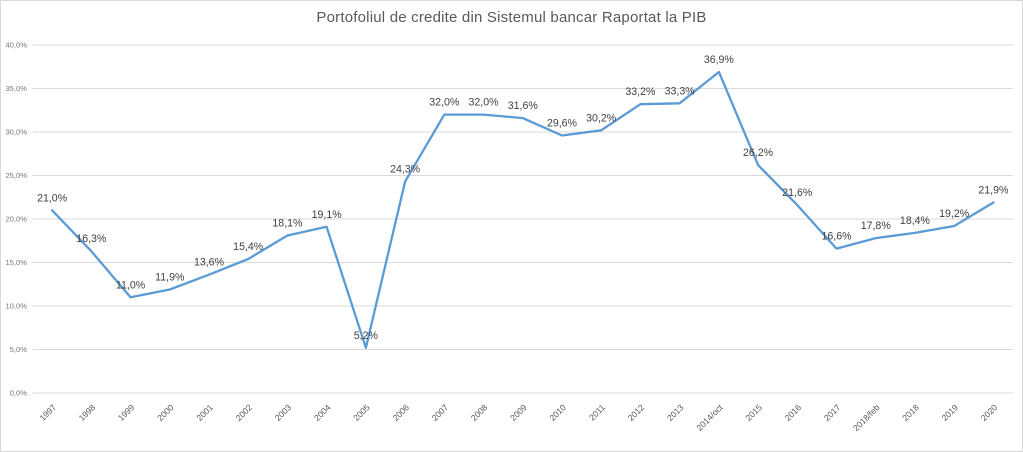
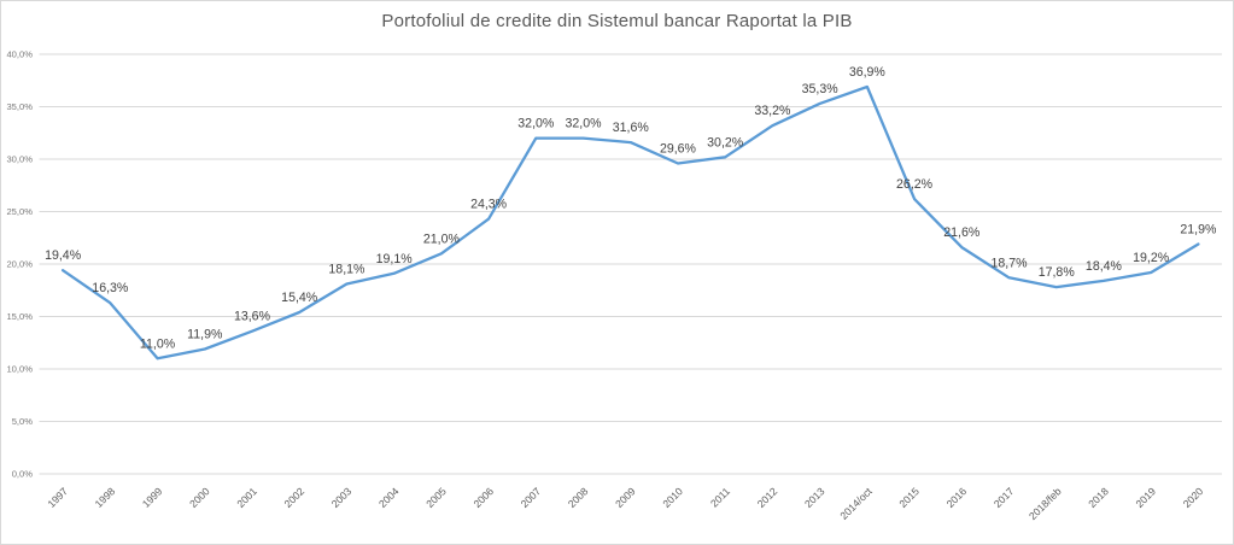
1997: 21,0% -> 19,4%
2005: 5,2% -> 21,0%
2013: 33,3% -> 35,3%
2017: 16,6% -> 18,7%
